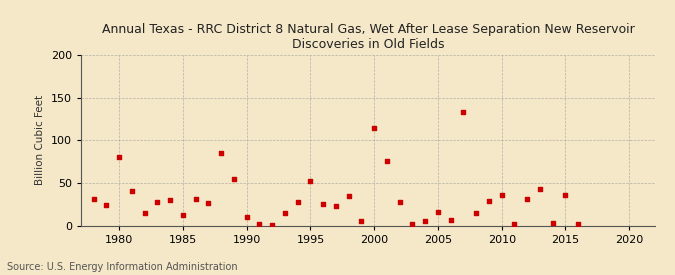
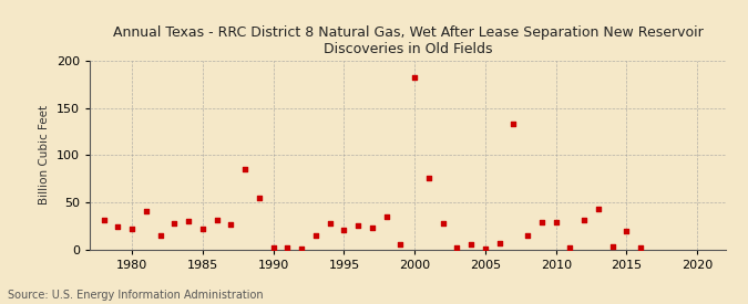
1980: 80 -> 22
1985: 12 -> 22
1990: 10 -> 2
1995: 52 -> 21
2000: 114 -> 182
2005: 16 -> 1
2010: 36 -> 29
2015: 36 -> 19
